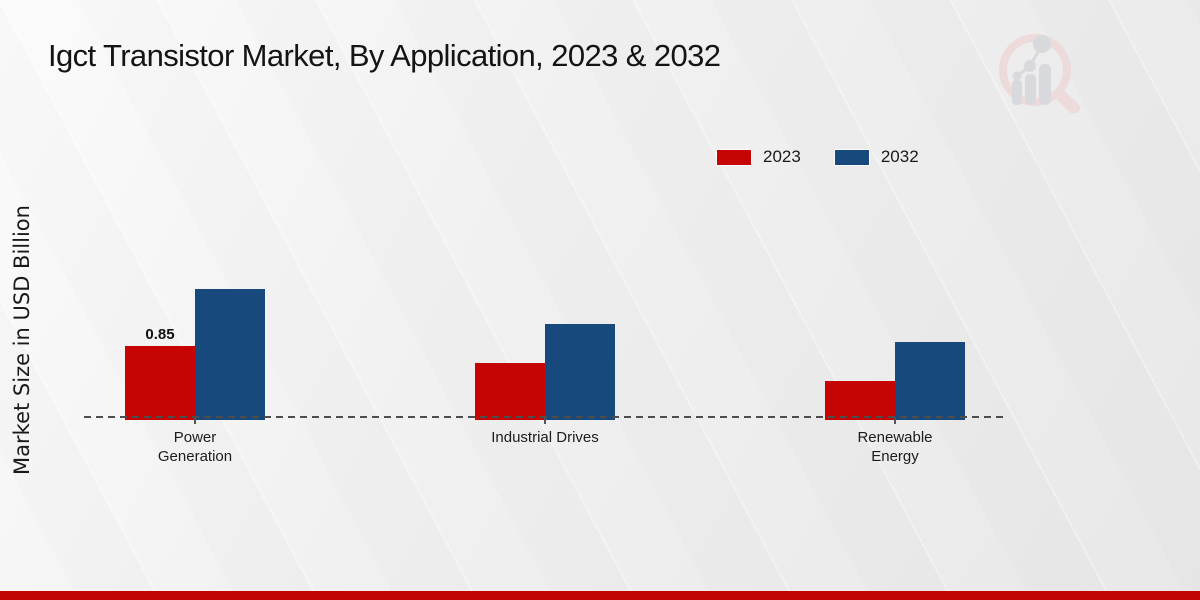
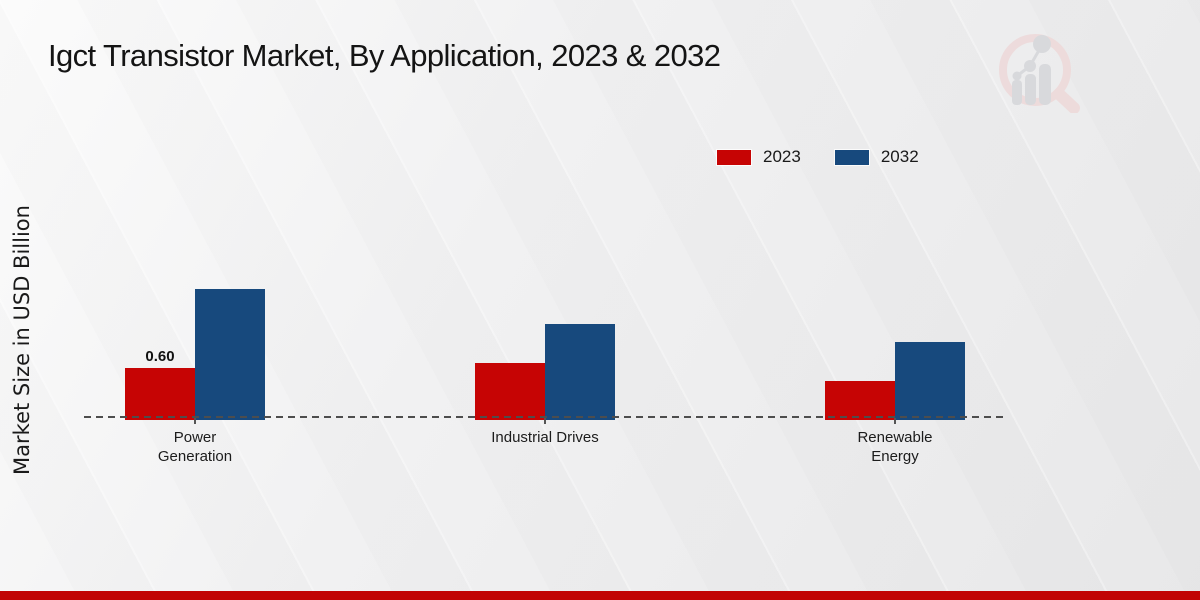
2023/Power Generation: 0.85 -> 0.60
